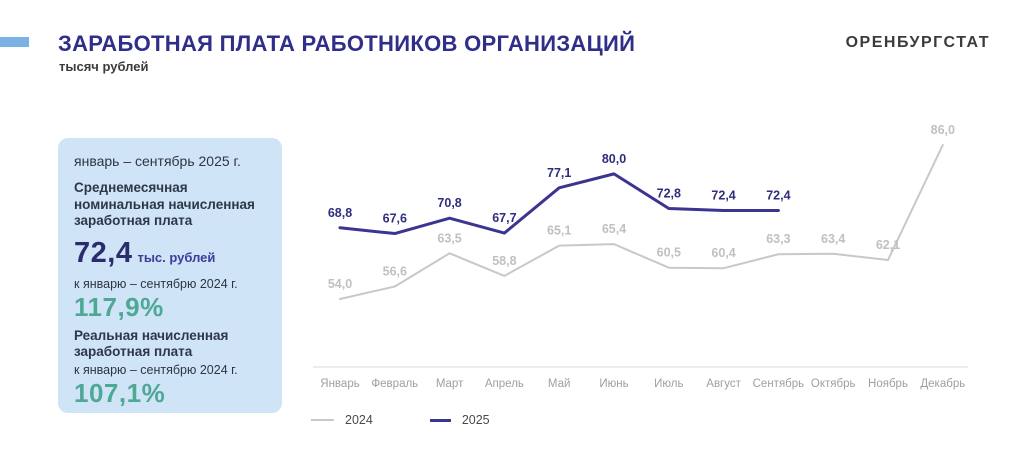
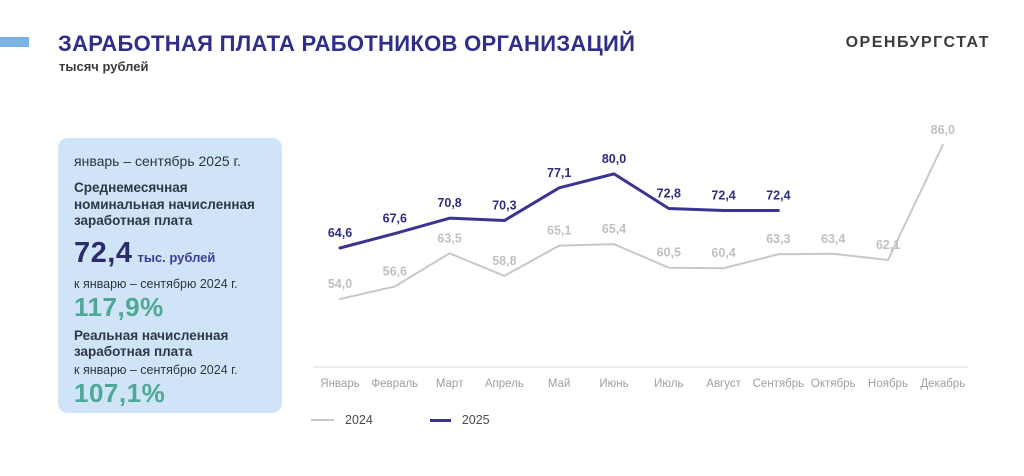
2025/Январь: 68,8 -> 64,6
2025/Апрель: 67,7 -> 70,3
